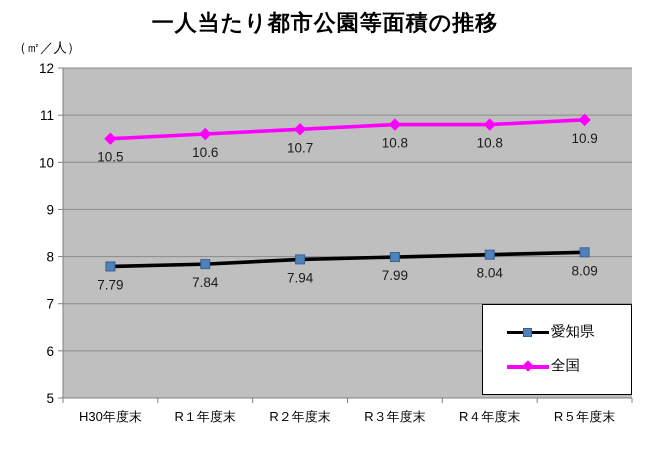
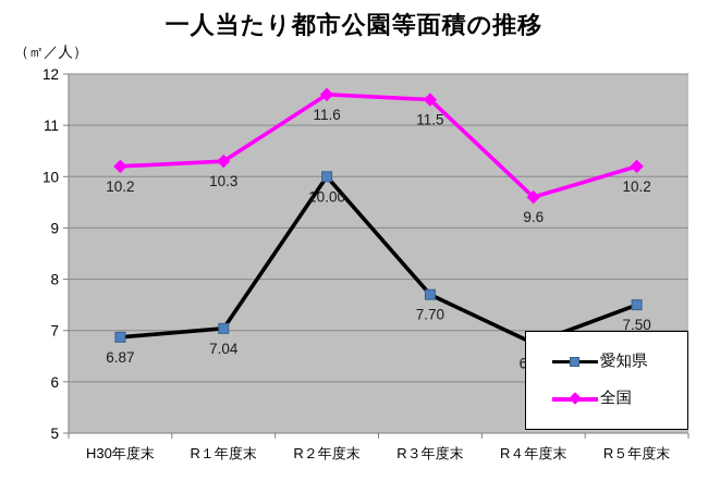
愛知県/H30年度末: 7.79 -> 6.87
全国/H30年度末: 10.5 -> 10.2
愛知県/R１年度末: 7.84 -> 7.04
全国/R１年度末: 10.6 -> 10.3
愛知県/R２年度末: 7.94 -> 10.00
全国/R２年度末: 10.7 -> 11.6
愛知県/R３年度末: 7.99 -> 7.70
全国/R３年度末: 10.8 -> 11.5
愛知県/R４年度末: 8.04 -> 6.75
全国/R４年度末: 10.8 -> 9.6
愛知県/R５年度末: 8.09 -> 7.50
全国/R５年度末: 10.9 -> 10.2
